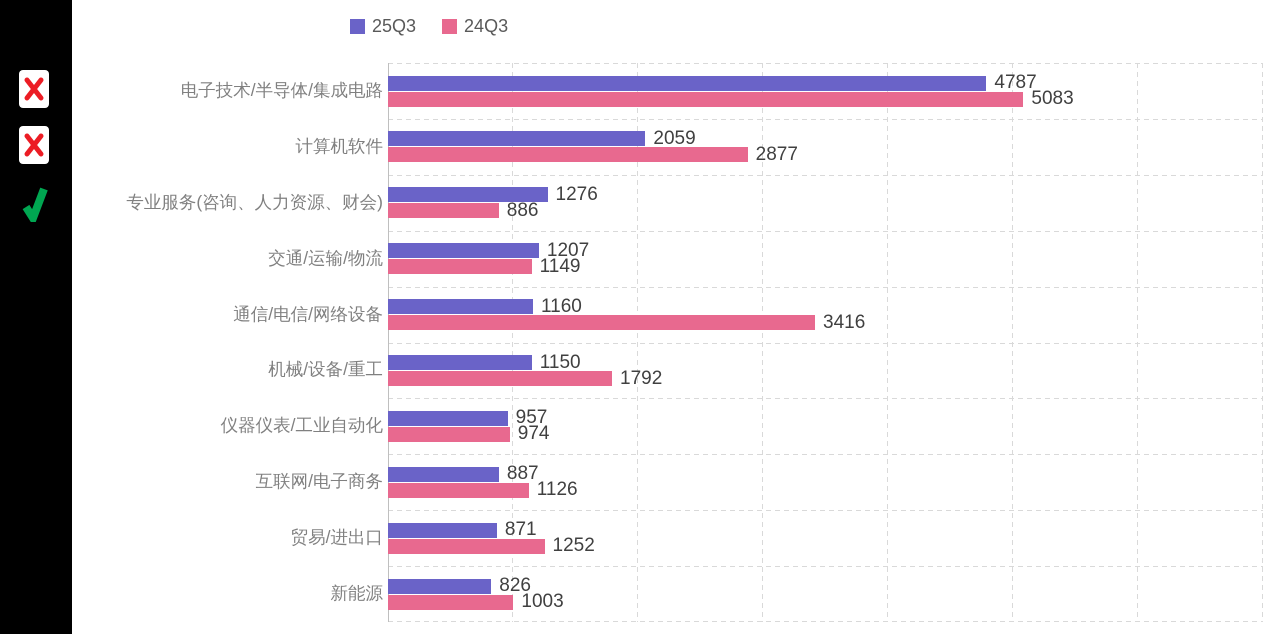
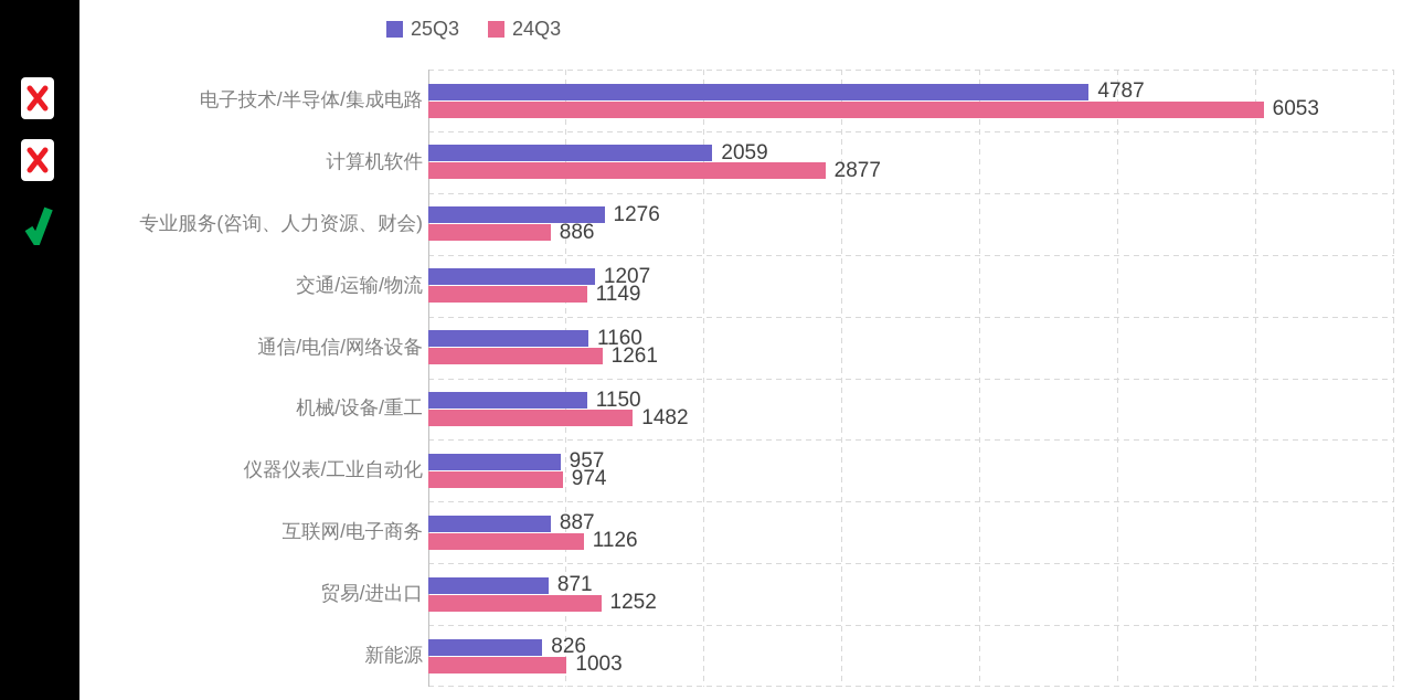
24Q3/电子技术/半导体/集成电路: 5083 -> 6053
24Q3/通信/电信/网络设备: 3416 -> 1261
24Q3/机械/设备/重工: 1792 -> 1482
